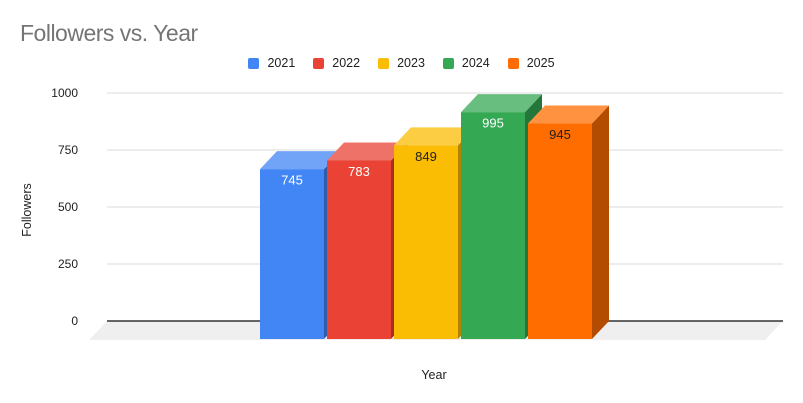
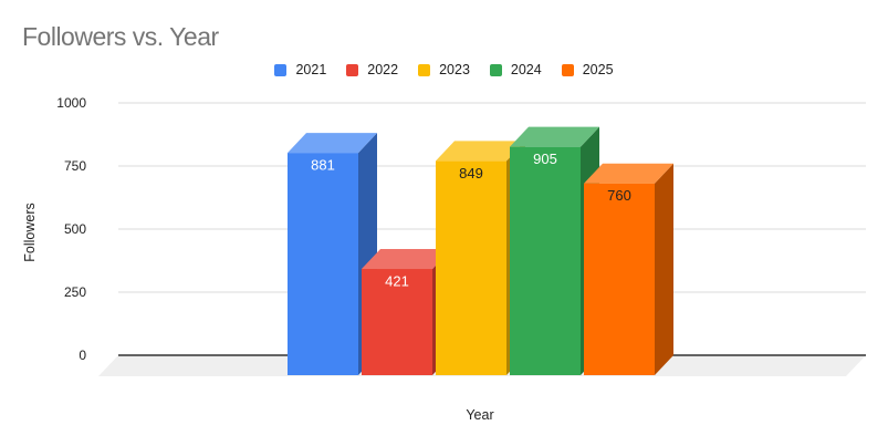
2021: 745 -> 881
2022: 783 -> 421
2024: 995 -> 905
2025: 945 -> 760
